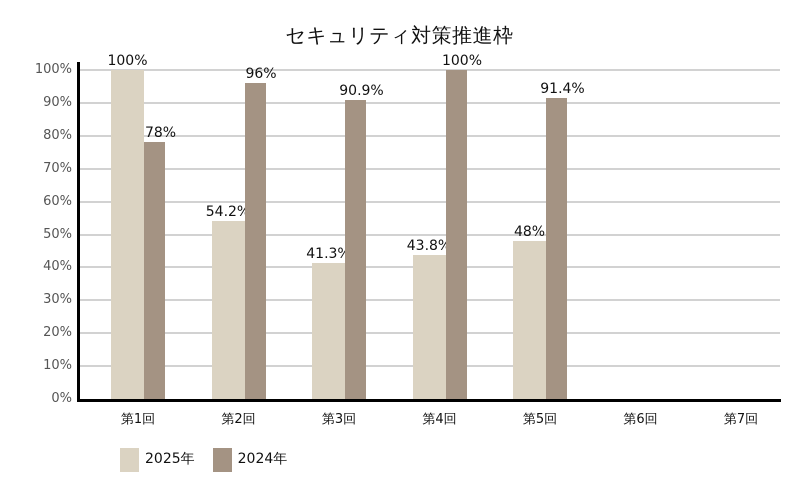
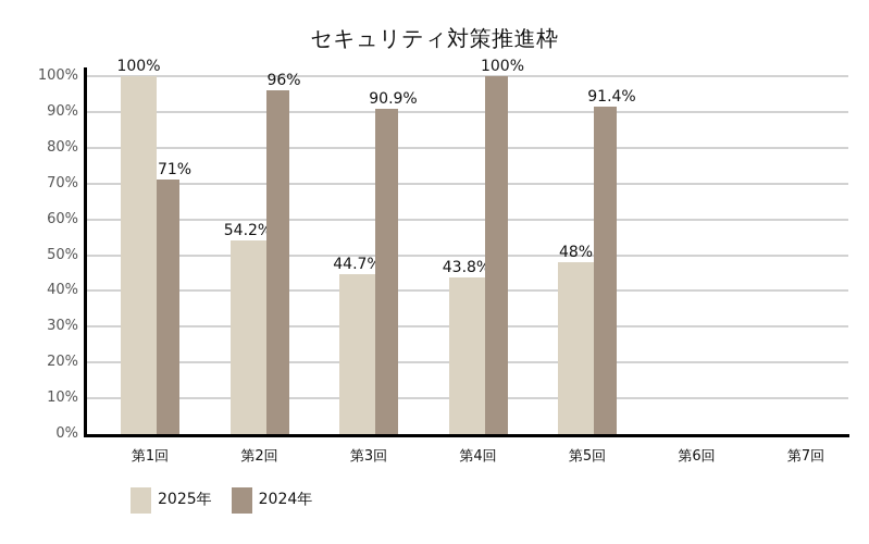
2024年/第1回: 78% -> 71%
2025年/第3回: 41.3% -> 44.7%
